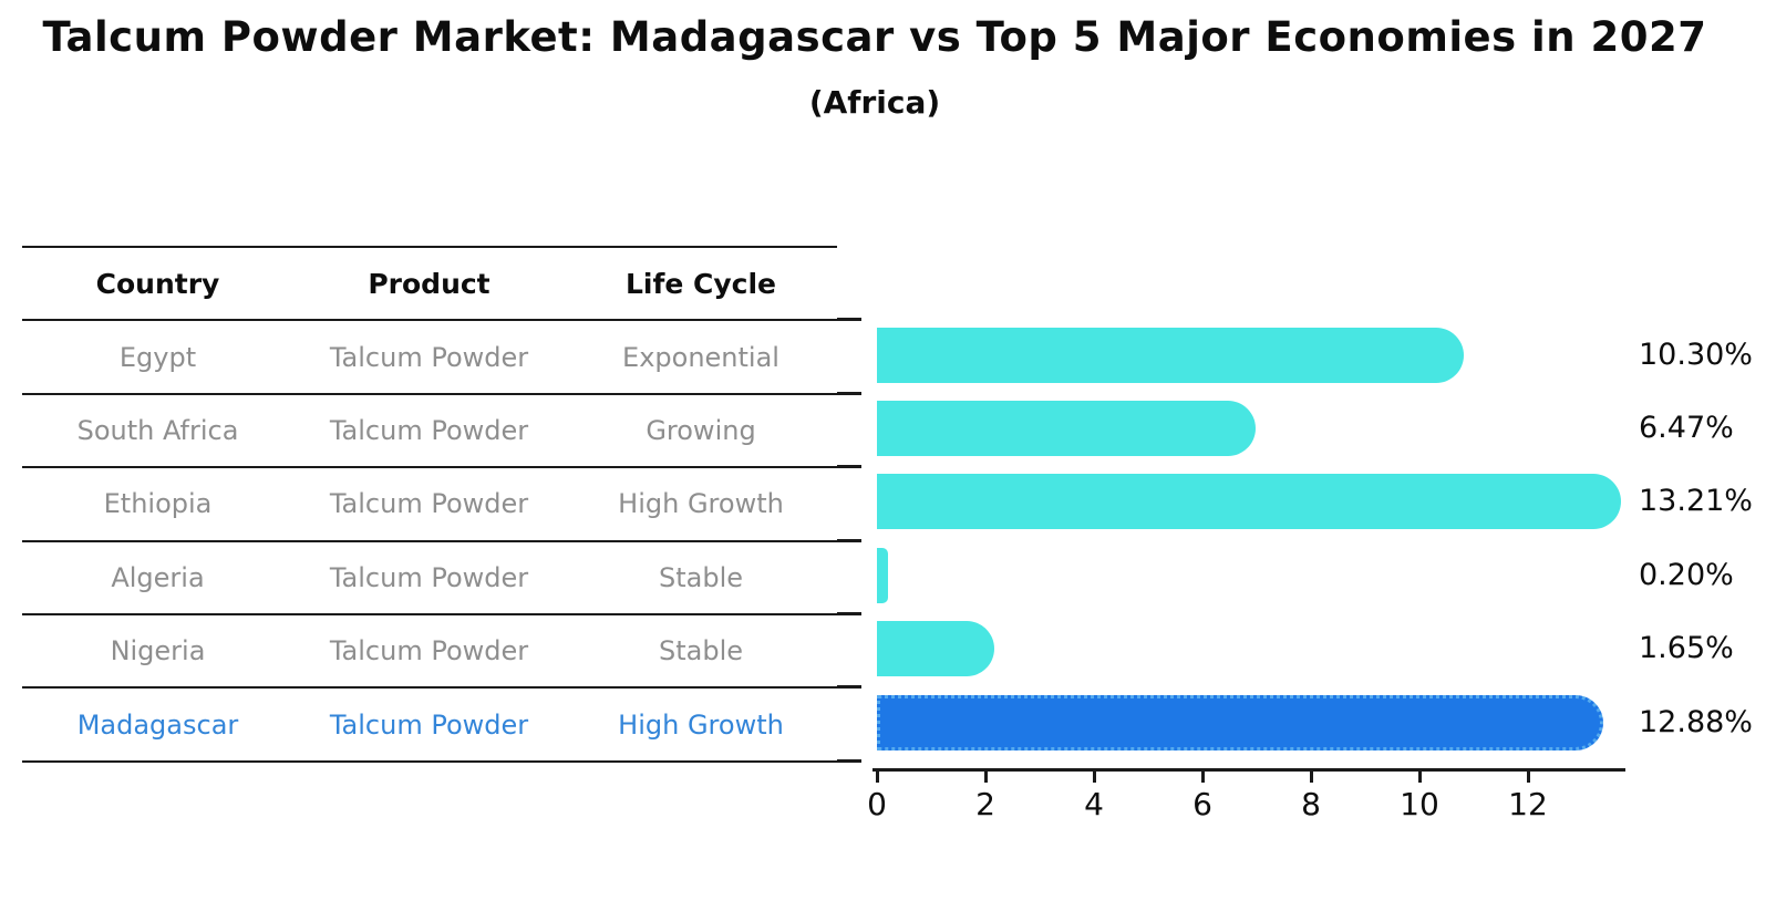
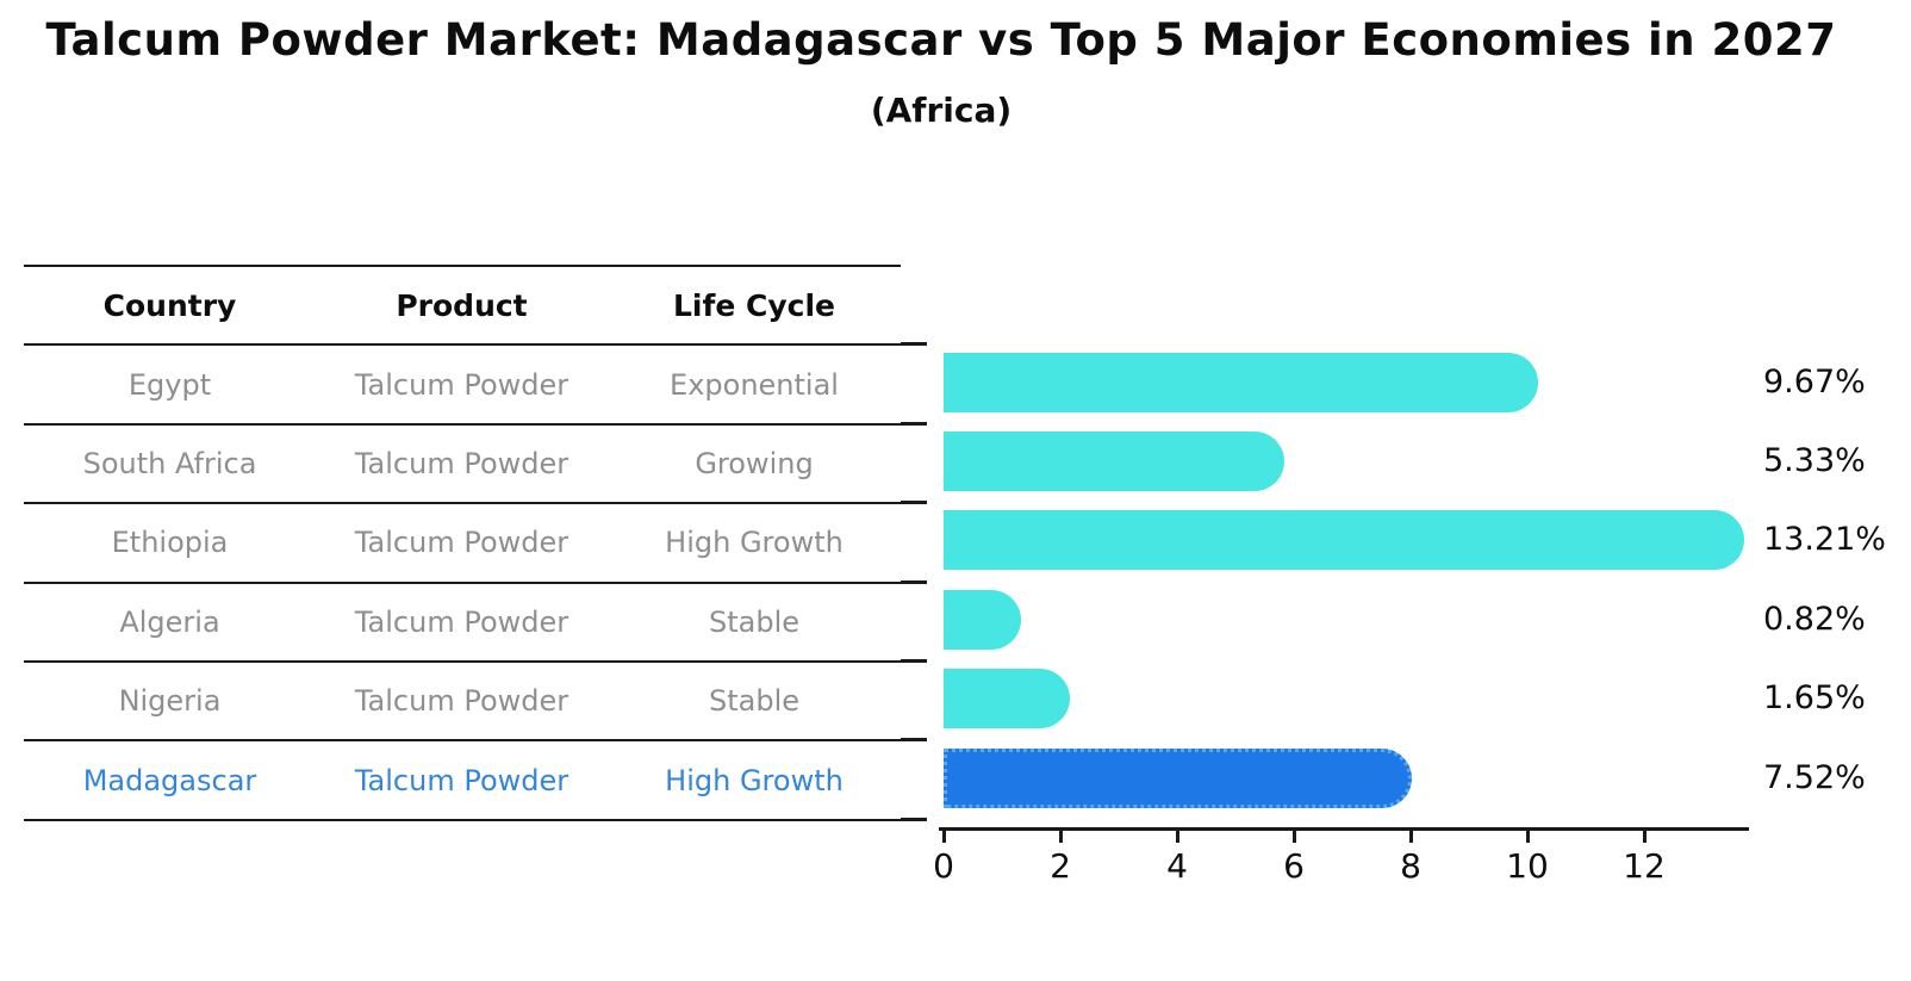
Egypt: 10.30% -> 9.67%
South Africa: 6.47% -> 5.33%
Algeria: 0.20% -> 0.82%
Madagascar: 12.88% -> 7.52%
